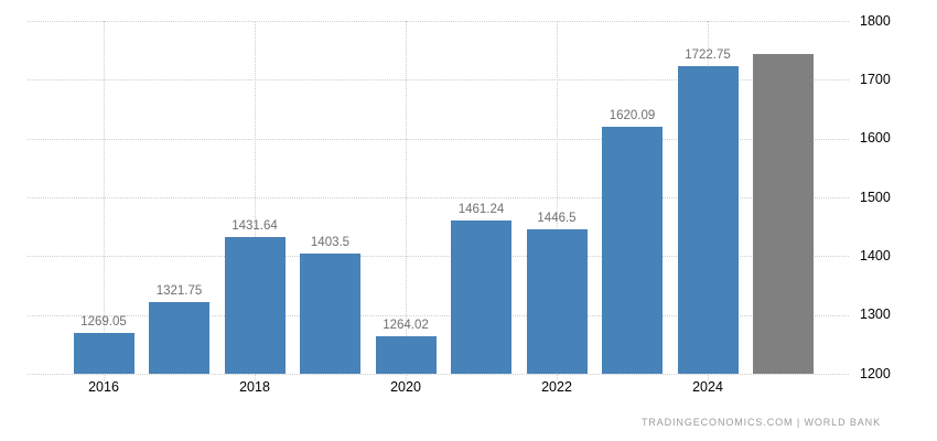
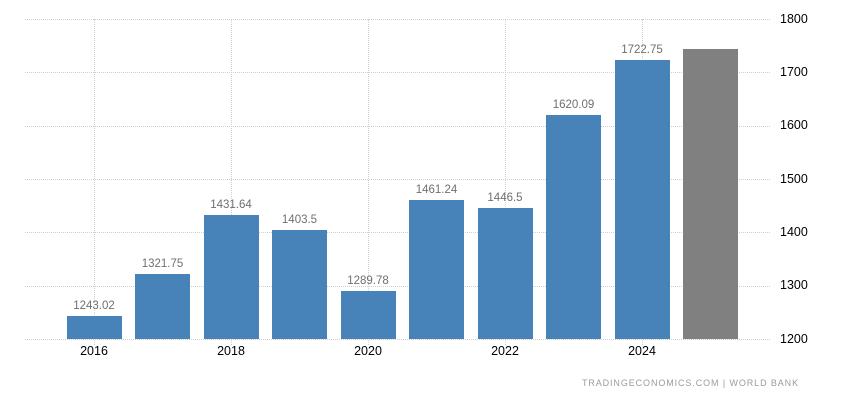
2016: 1269.05 -> 1243.02
2020: 1264.02 -> 1289.78
